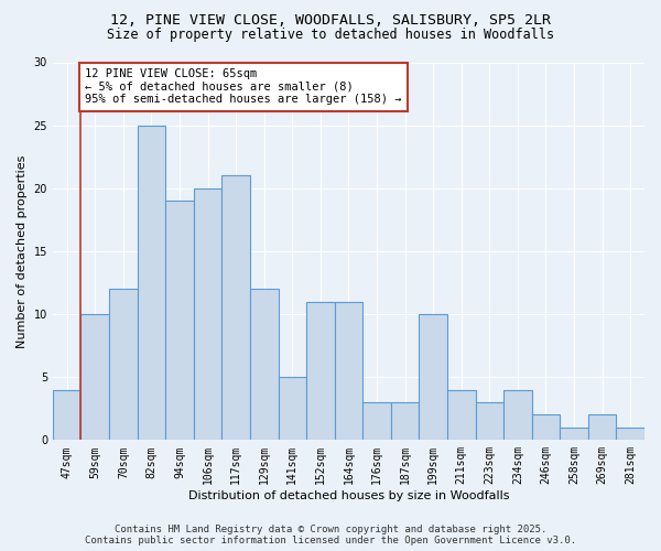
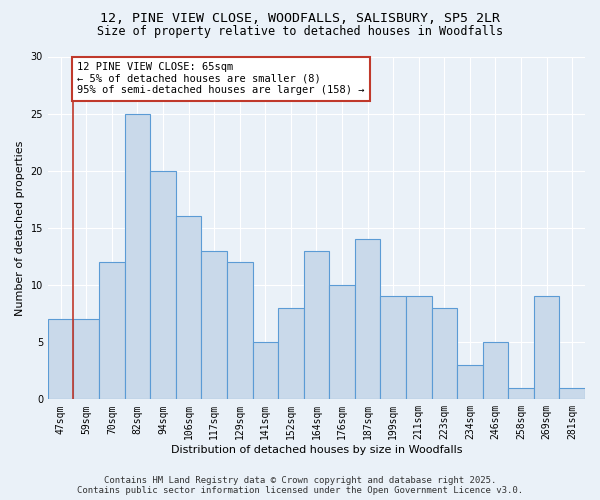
47sqm: 4 -> 7
59sqm: 10 -> 7
94sqm: 19 -> 20
106sqm: 20 -> 16
117sqm: 21 -> 13
152sqm: 11 -> 8
164sqm: 11 -> 13
176sqm: 3 -> 10
187sqm: 3 -> 14
199sqm: 10 -> 9
211sqm: 4 -> 9
223sqm: 3 -> 8
234sqm: 4 -> 3
246sqm: 2 -> 5
269sqm: 2 -> 9
